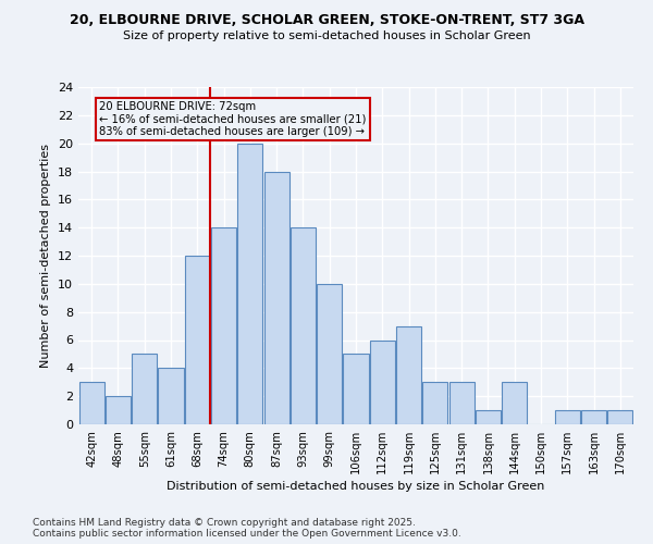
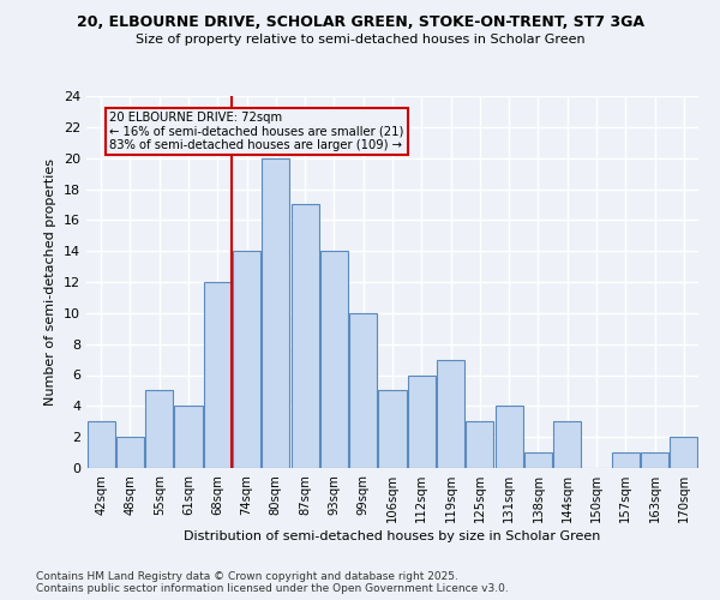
87sqm: 18 -> 17
131sqm: 3 -> 4
170sqm: 1 -> 2
